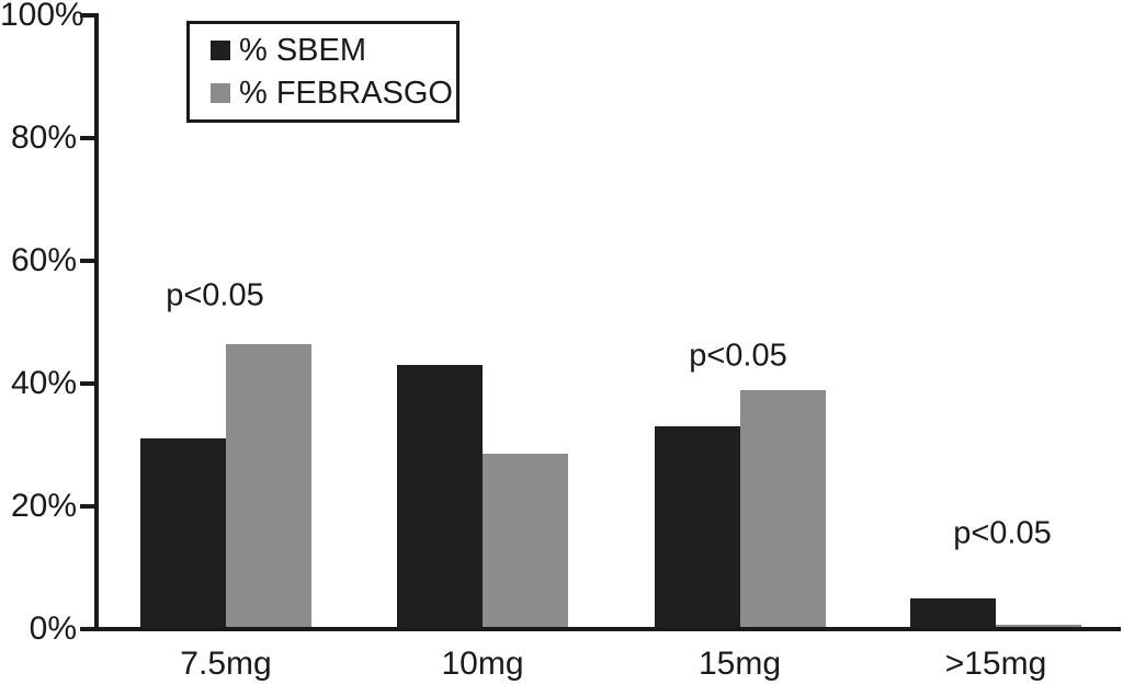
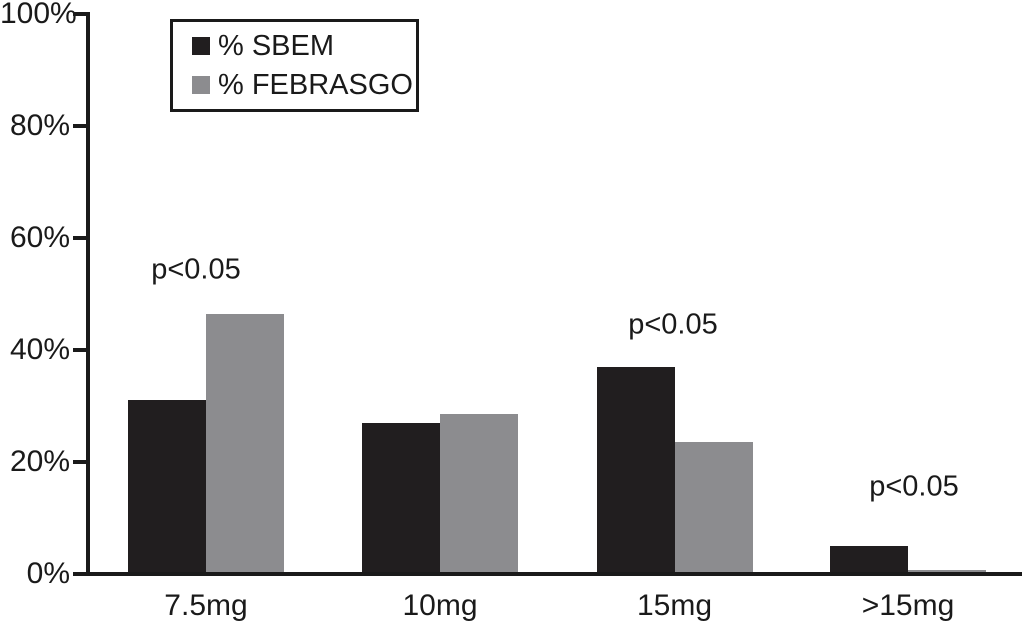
% SBEM/10mg: 43% -> 27%
% SBEM/15mg: 33% -> 37%
% FEBRASGO/15mg: 39% -> 24%
